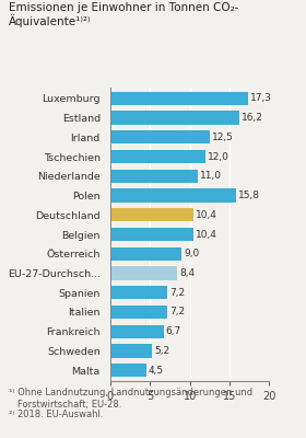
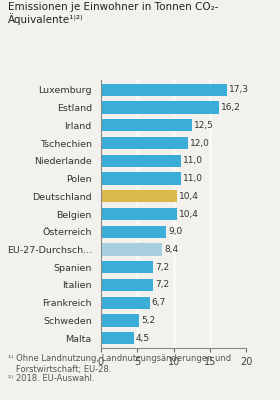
Polen: 15,8 -> 11,0
